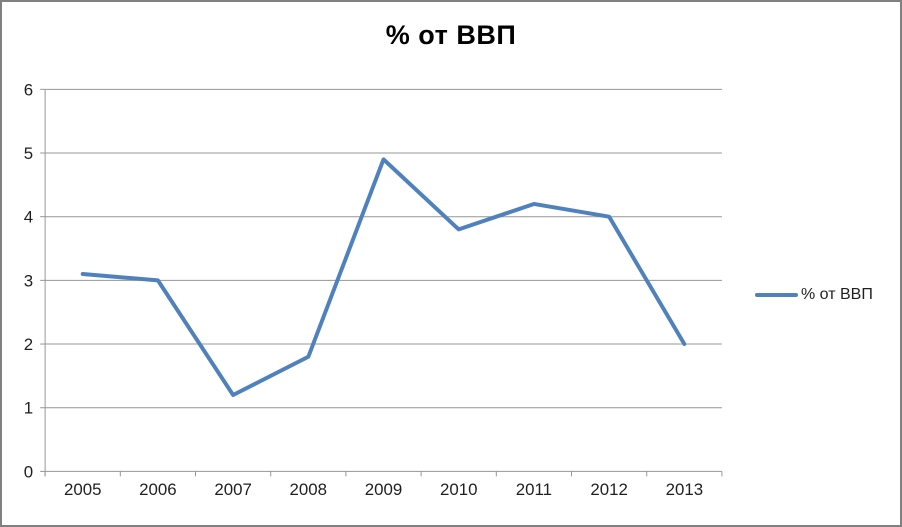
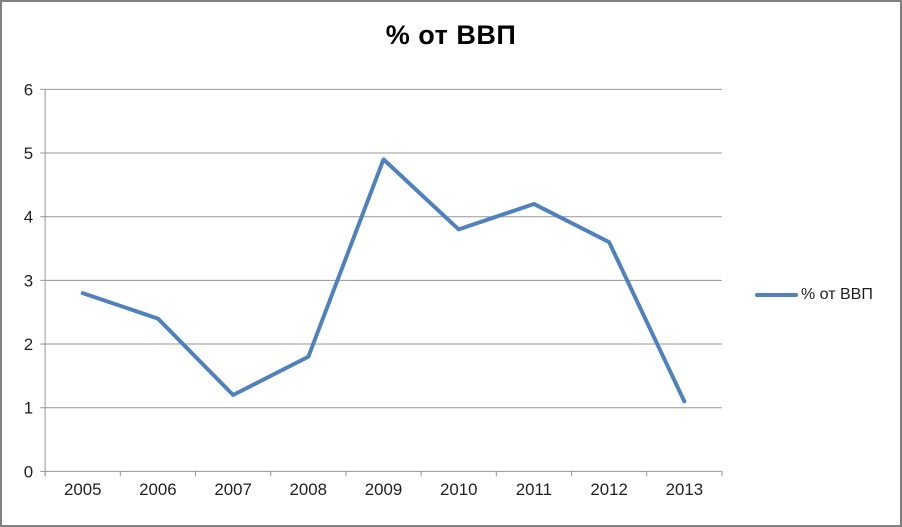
2005: 3.1 -> 2.8
2006: 3.0 -> 2.4
2012: 4.0 -> 3.6
2013: 2.0 -> 1.1
